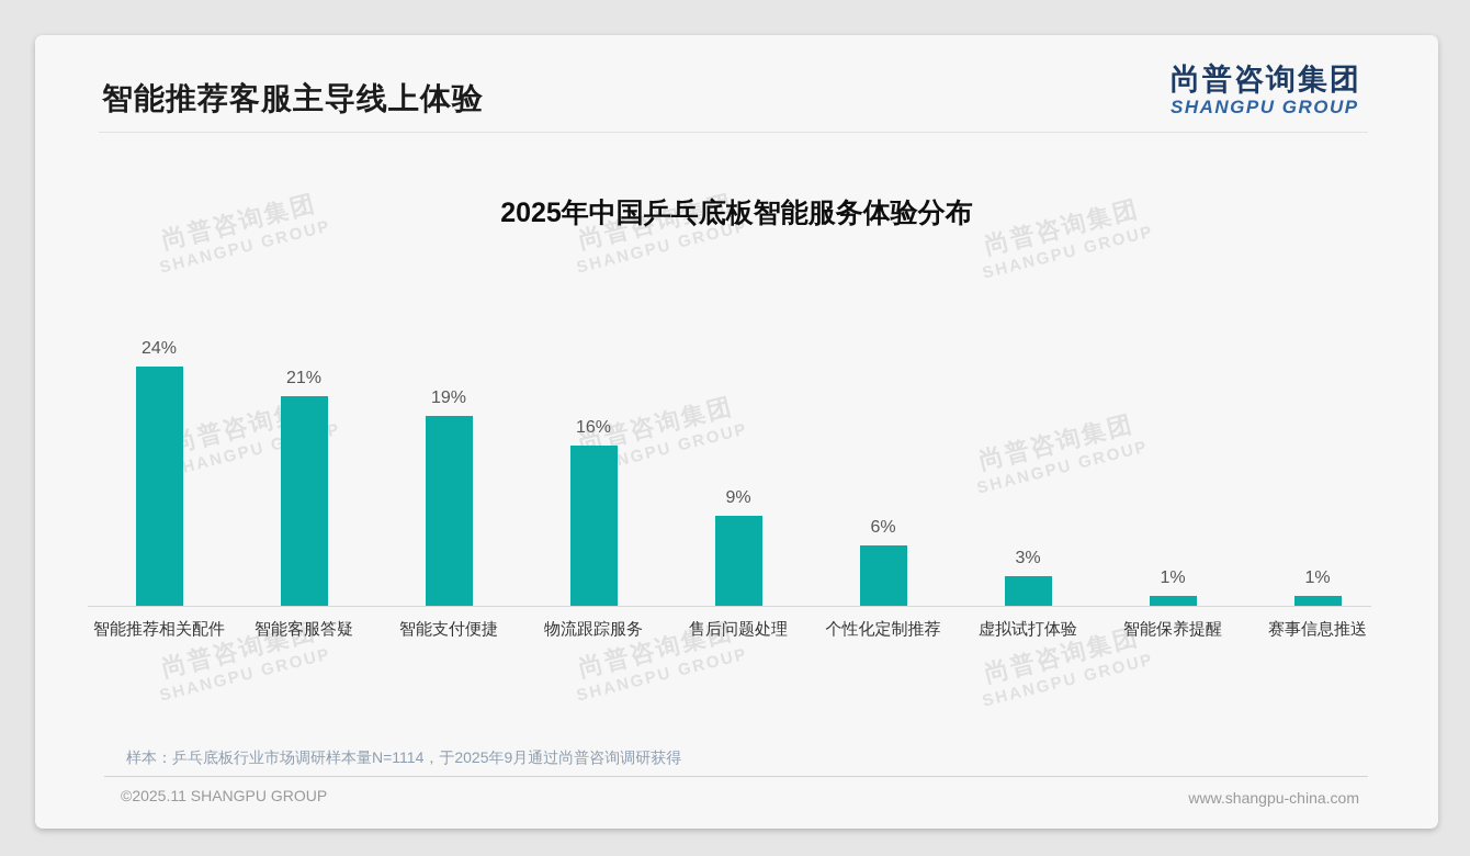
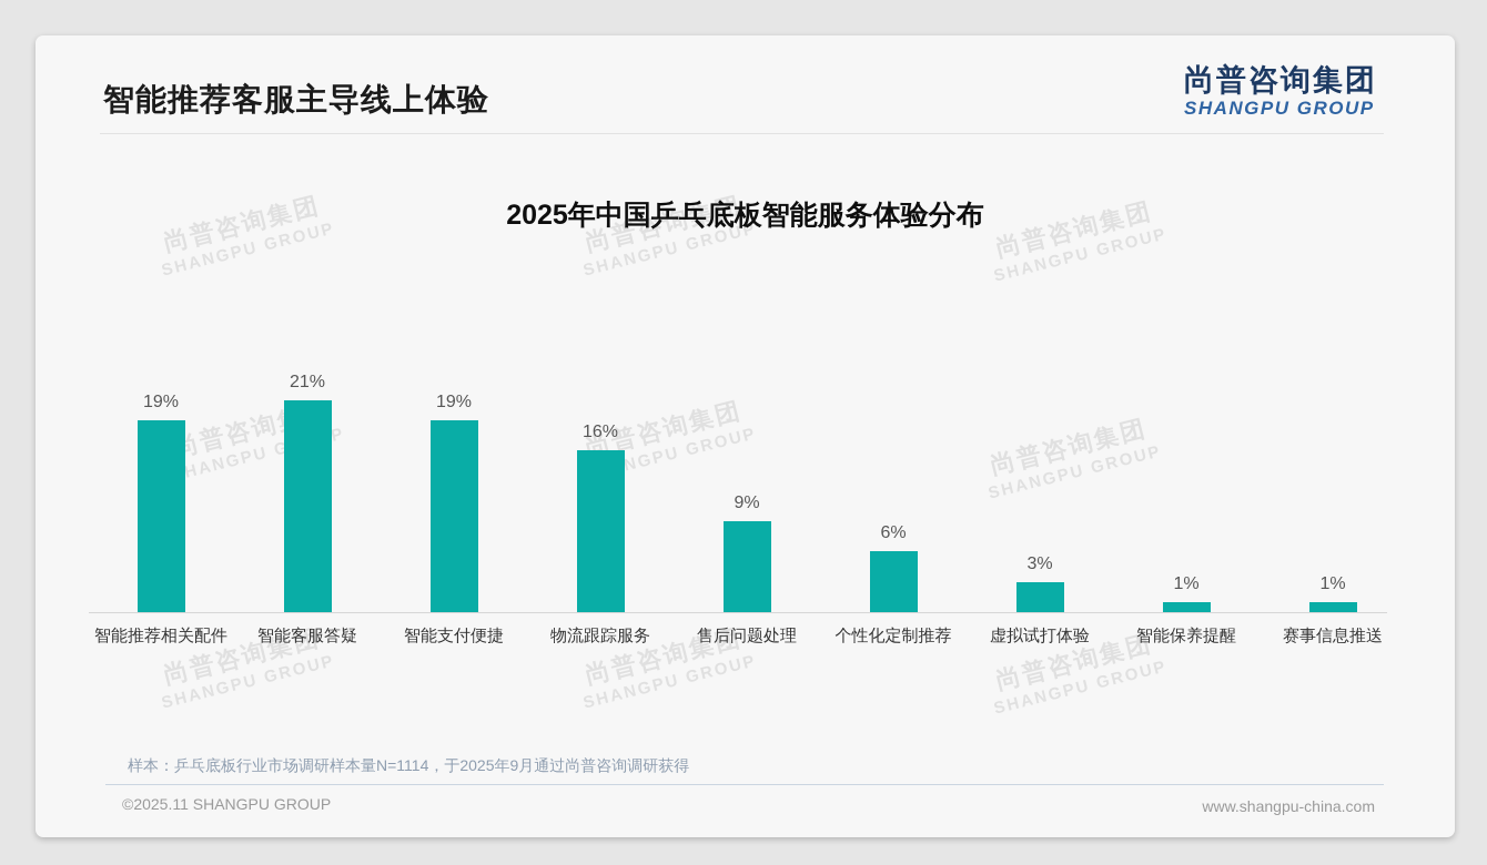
智能推荐相关配件: 24% -> 19%
